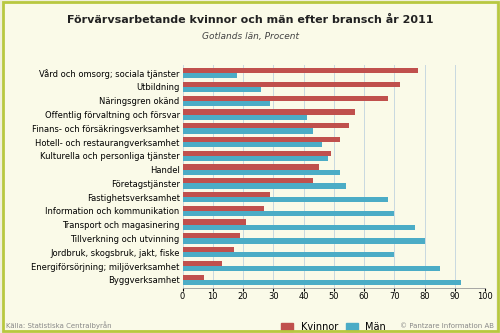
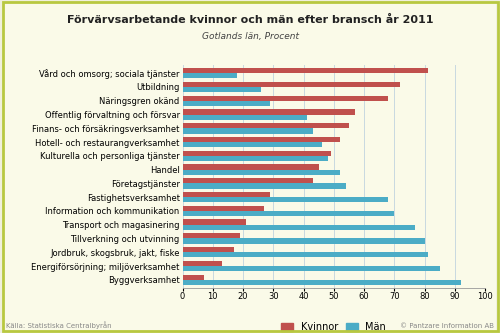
Kvinnor/Vård och omsorg; sociala tjänster: 78 -> 81
Män/Jordbruk, skogsbruk, jakt, fiske: 70 -> 81
